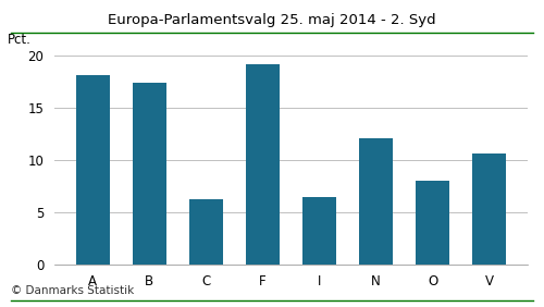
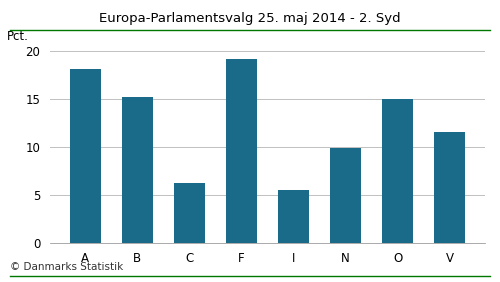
B: 17.4 -> 15.2
I: 6.4 -> 5.5
N: 12.0 -> 9.9
O: 8.0 -> 15.0
V: 10.6 -> 11.5
